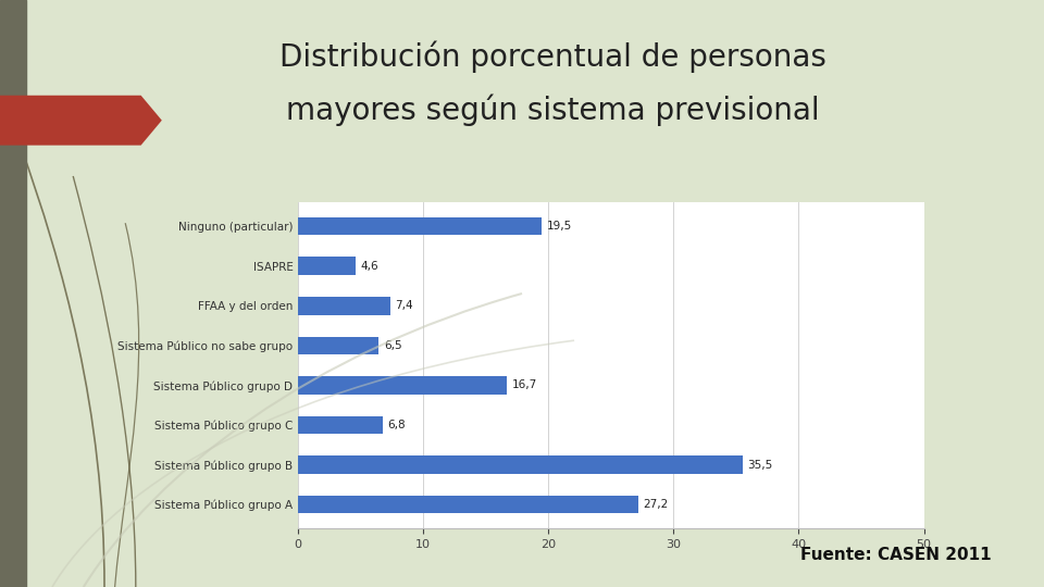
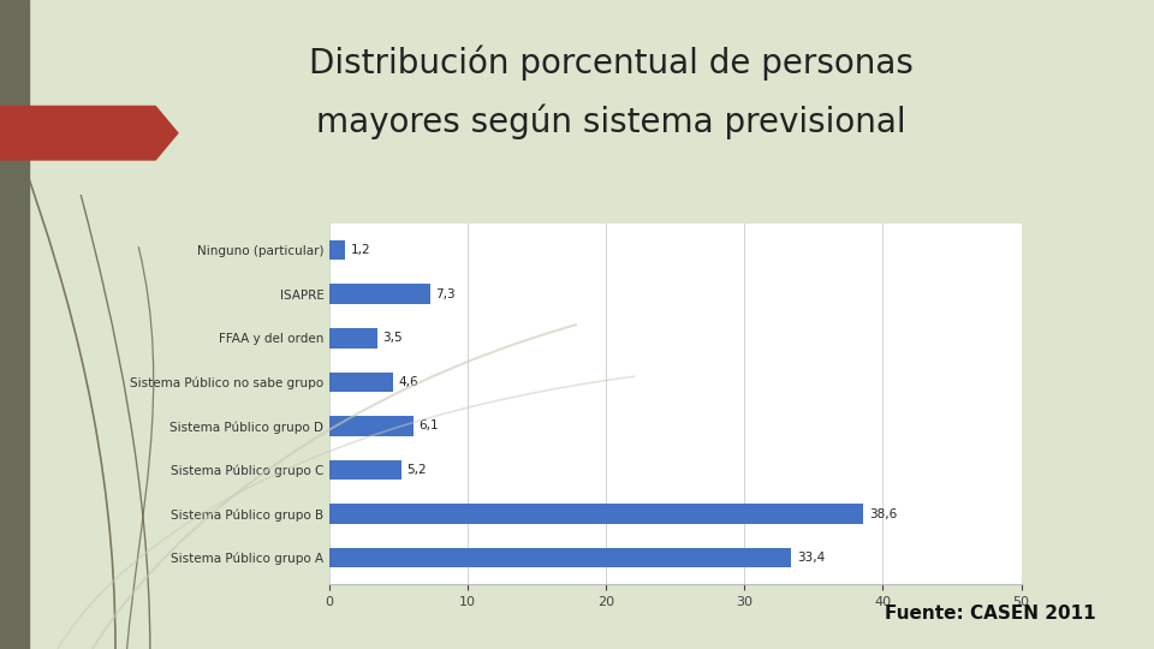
Ninguno (particular): 19,5 -> 1,2
ISAPRE: 4,6 -> 7,3
FFAA y del orden: 7,4 -> 3,5
Sistema Público no sabe grupo: 6,5 -> 4,6
Sistema Público grupo D: 16,7 -> 6,1
Sistema Público grupo C: 6,8 -> 5,2
Sistema Público grupo B: 35,5 -> 38,6
Sistema Público grupo A: 27,2 -> 33,4
